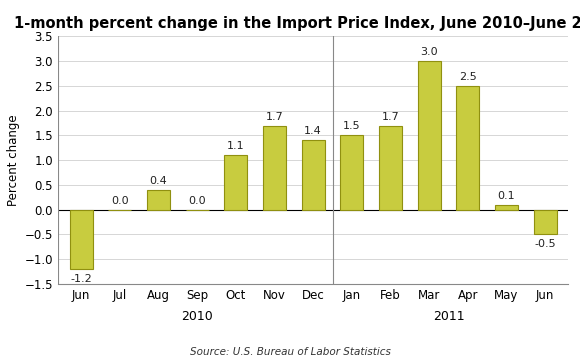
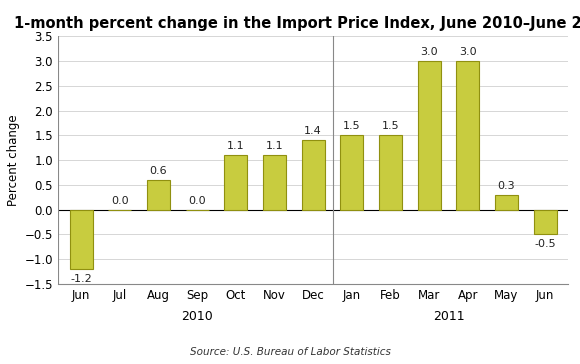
Aug: 0.4 -> 0.6
Nov: 1.7 -> 1.1
Feb: 1.7 -> 1.5
Apr: 2.5 -> 3.0
May: 0.1 -> 0.3
